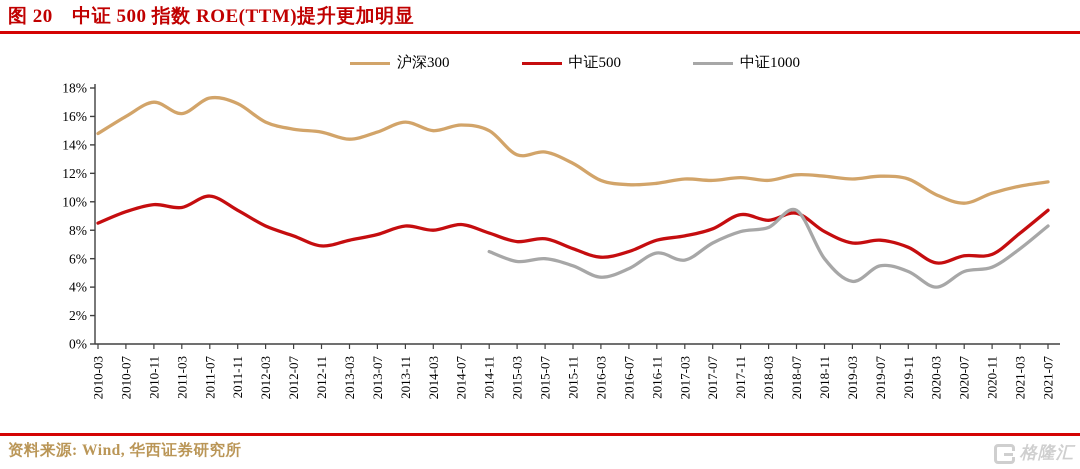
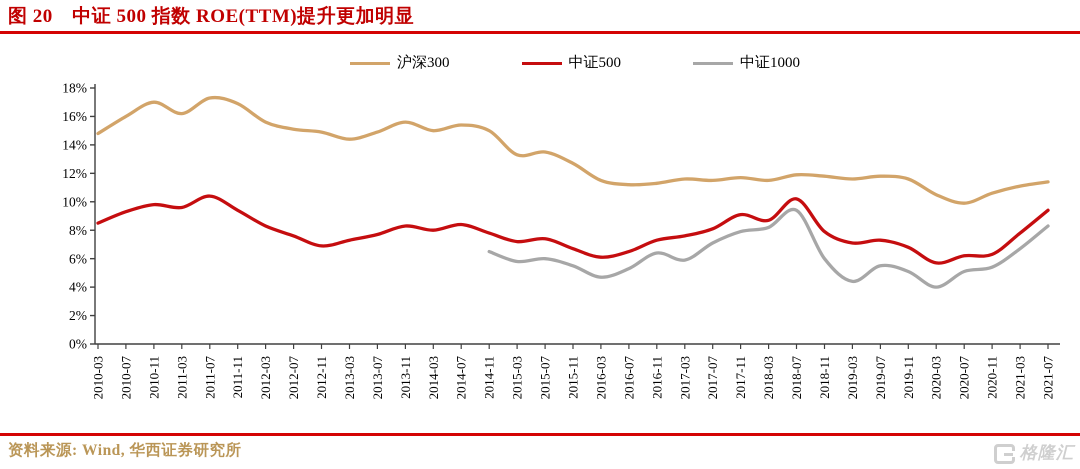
中证500/2018-07: 9.2% -> 10.2%
